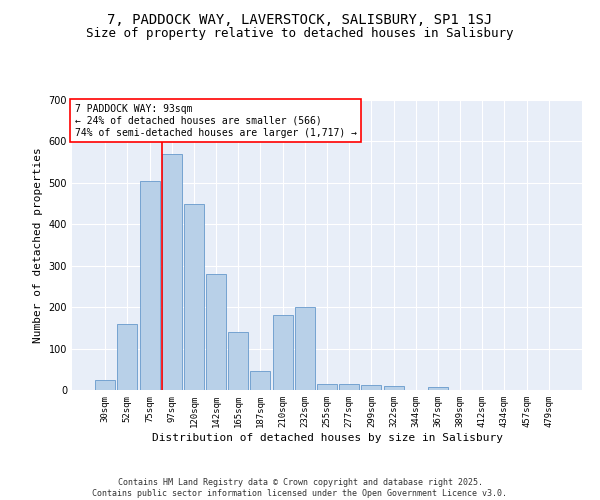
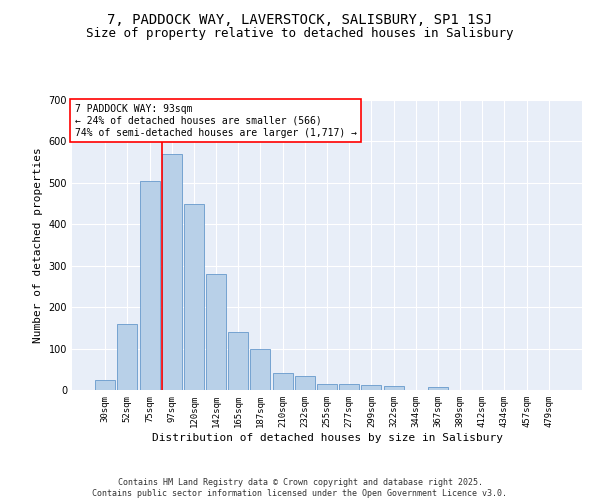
187sqm: 45 -> 100
210sqm: 180 -> 40
232sqm: 200 -> 35
